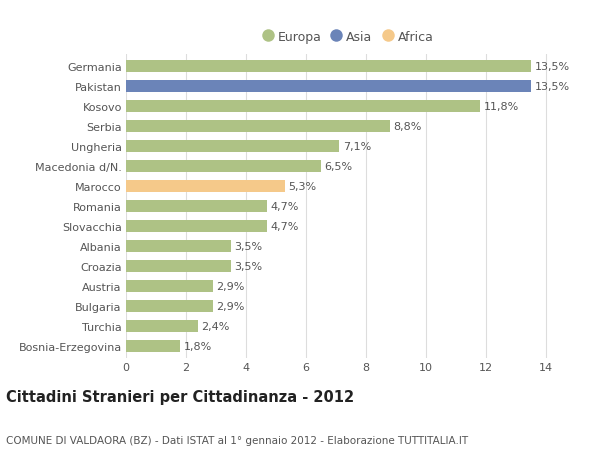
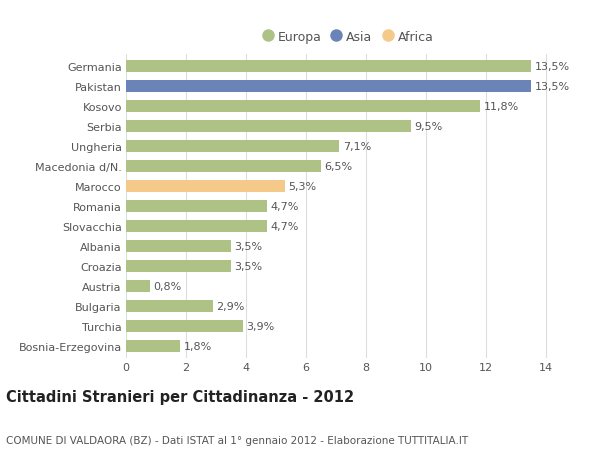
Serbia: 8,8% -> 9,5%
Austria: 2,9% -> 0,8%
Turchia: 2,4% -> 3,9%
